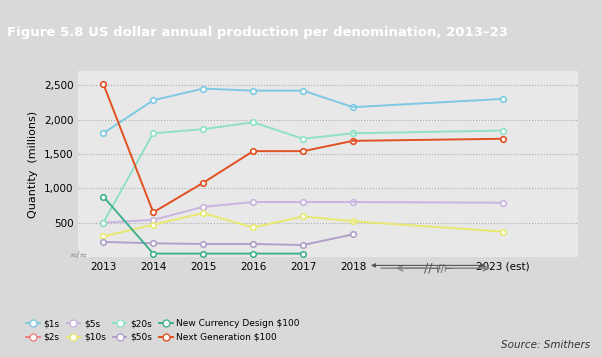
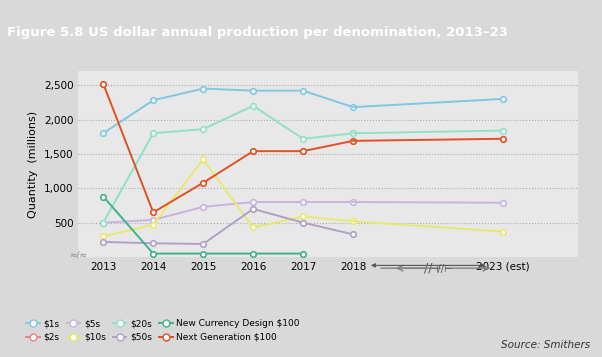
$10s/2015: 640 -> 1,420
$20s/2016: 1,960 -> 2,200
$50s/2016: 190 -> 700
$50s/2017: 180 -> 500
